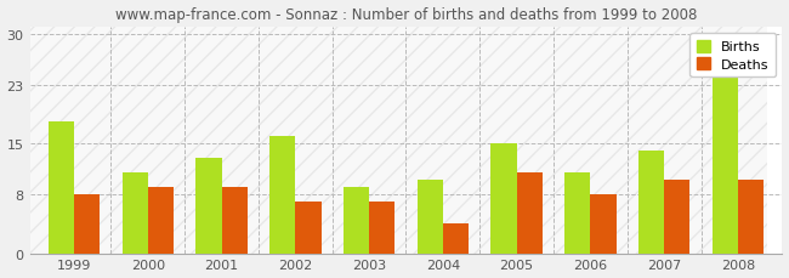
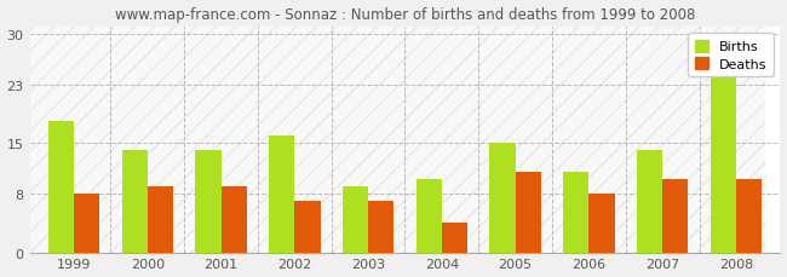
Births/2000: 11 -> 14
Births/2001: 13 -> 14
